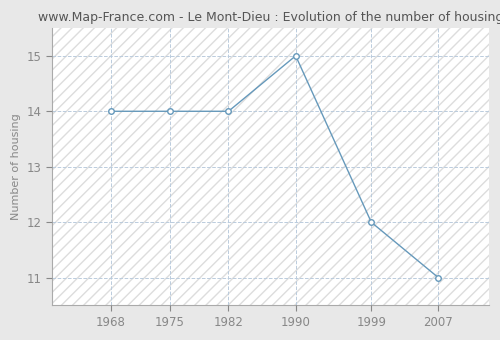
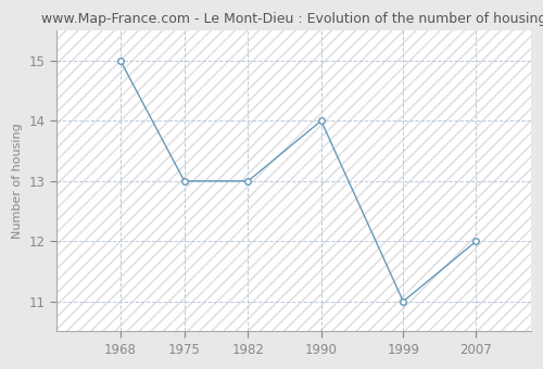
1968: 14 -> 15
1975: 14 -> 13
1982: 14 -> 13
1990: 15 -> 14
1999: 12 -> 11
2007: 11 -> 12
